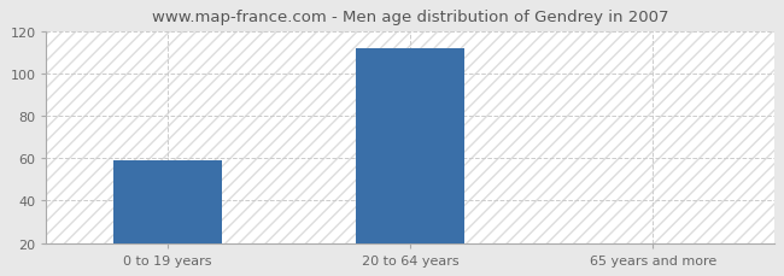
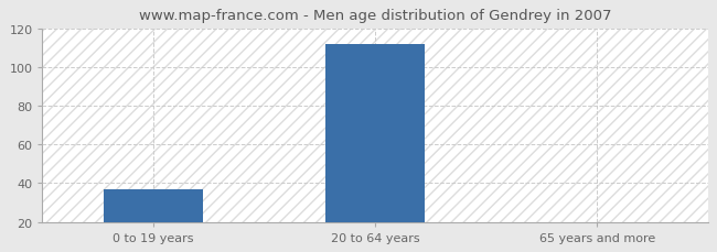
0 to 19 years: 59 -> 37
